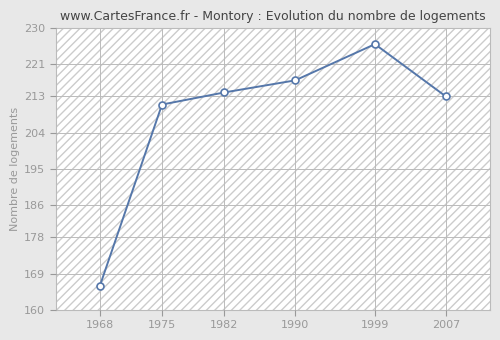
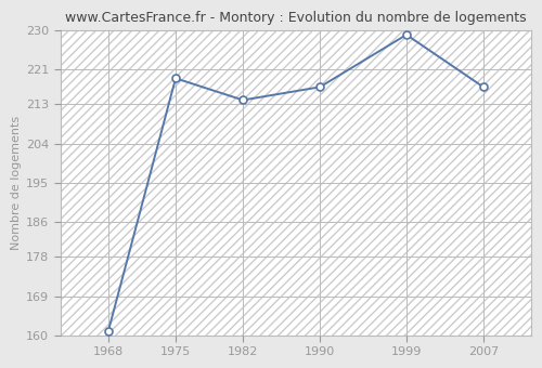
1968: 166 -> 161
1975: 211 -> 219
1999: 226 -> 229
2007: 213 -> 217
